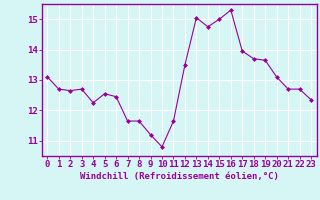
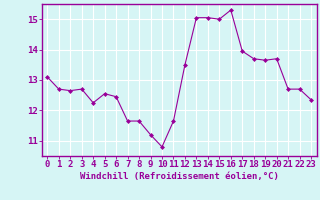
14: 14.75 -> 15.05
20: 13.10 -> 13.70
